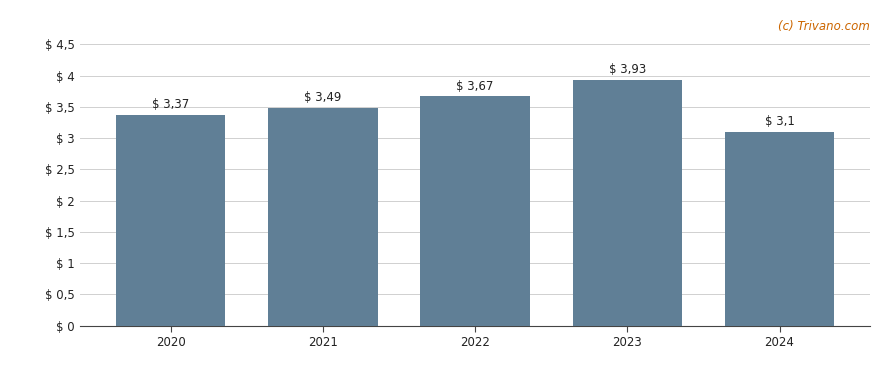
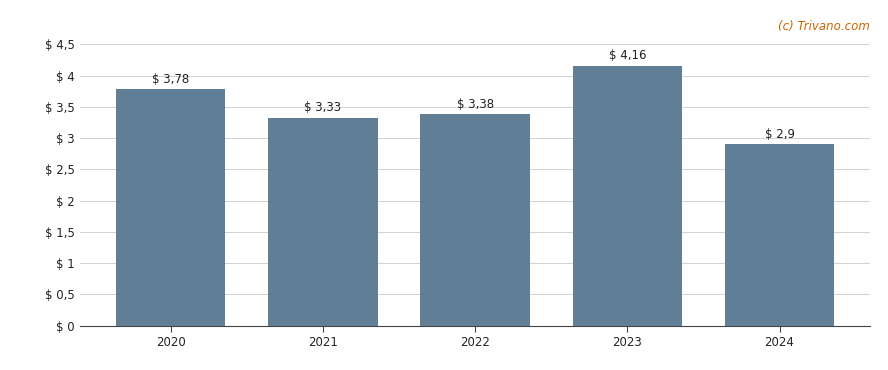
2020: 3,37 -> 3,78
2021: 3,49 -> 3,33
2022: 3,67 -> 3,38
2023: 3,93 -> 4,16
2024: 3,1 -> 2,9
